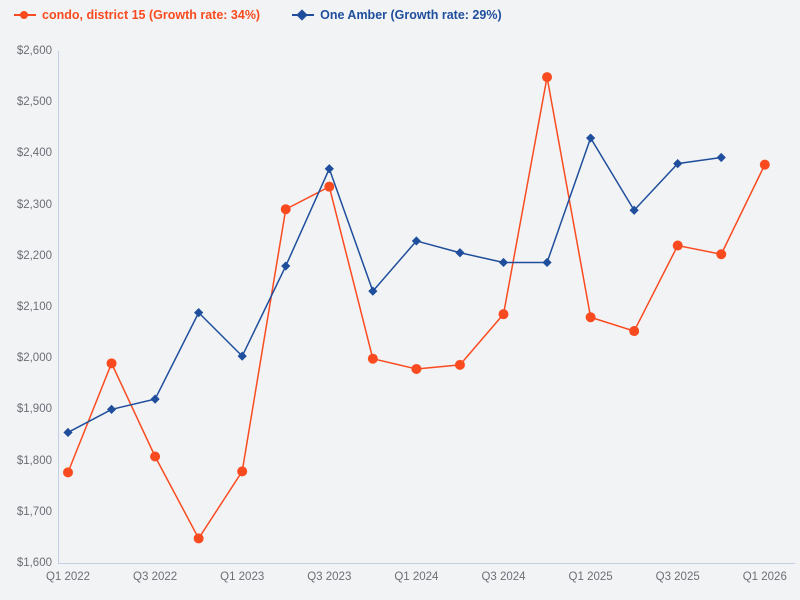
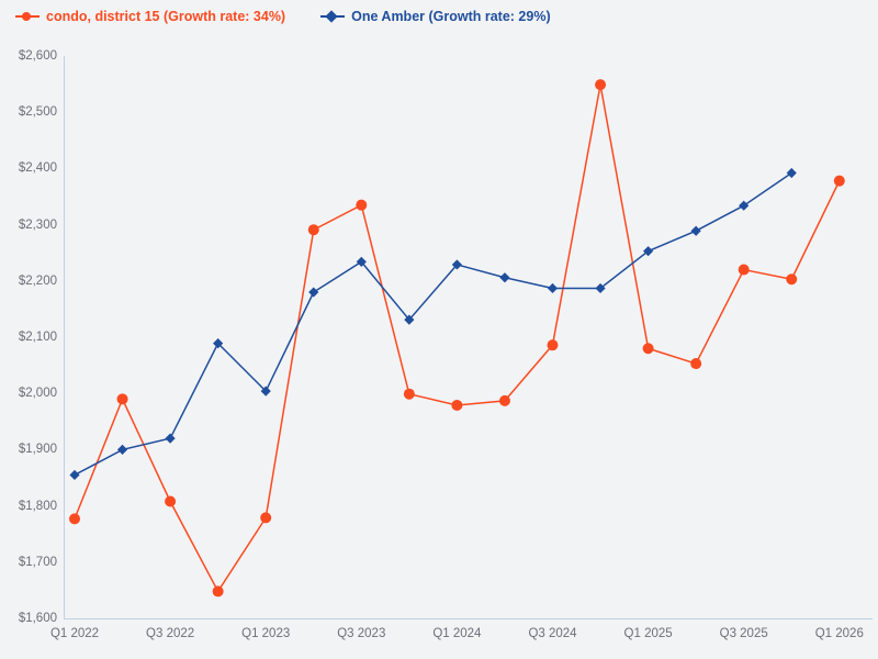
One Amber (Growth rate: 29%)/Q3 2023: $2370 -> $2230
One Amber (Growth rate: 29%)/Q1 2025: $2430 -> $2250
One Amber (Growth rate: 29%)/Q3 2025: $2380 -> $2330
